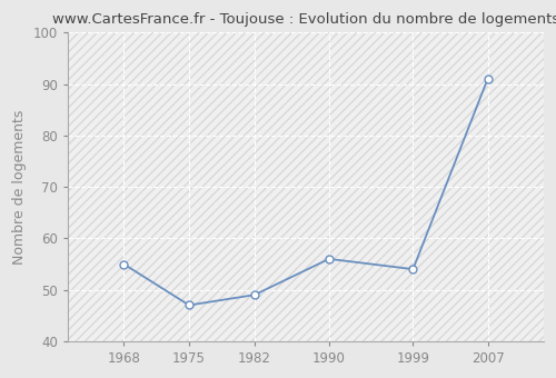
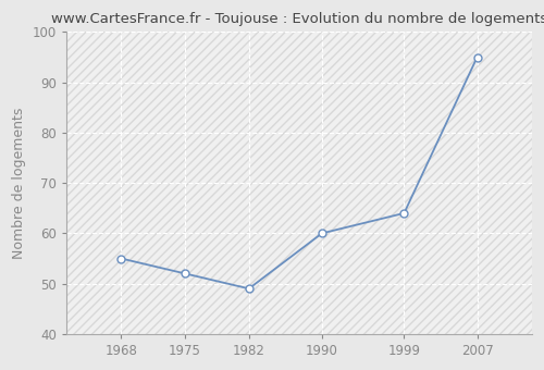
1975: 47 -> 52
1990: 56 -> 60
1999: 54 -> 64
2007: 91 -> 95
